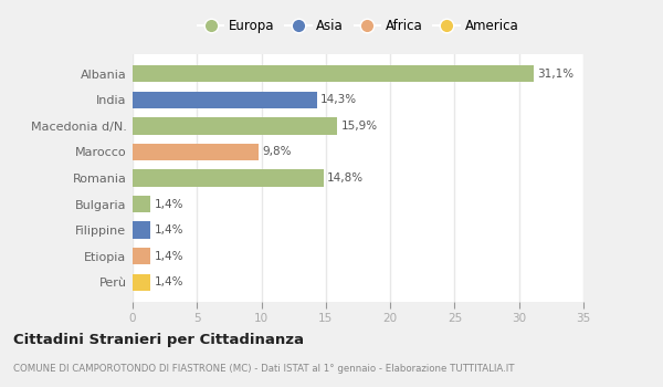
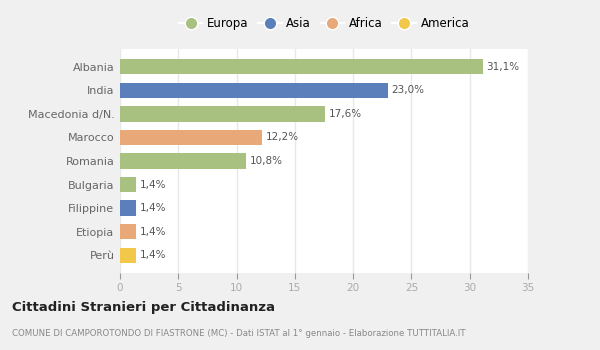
India: 14,3% -> 23,0%
Macedonia d/N.: 15,9% -> 17,6%
Marocco: 9,8% -> 12,2%
Romania: 14,8% -> 10,8%
